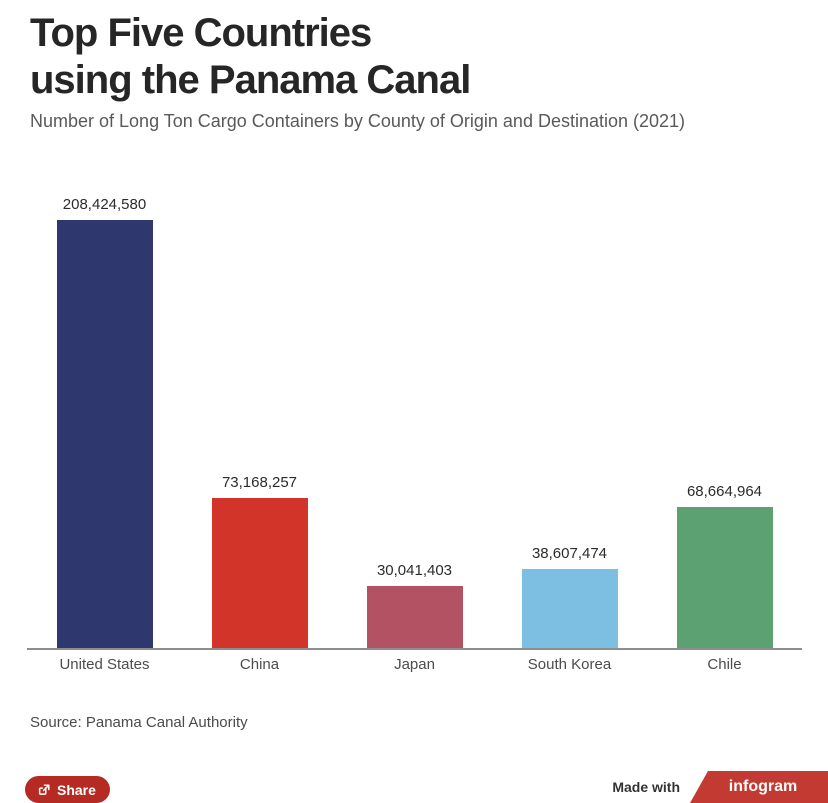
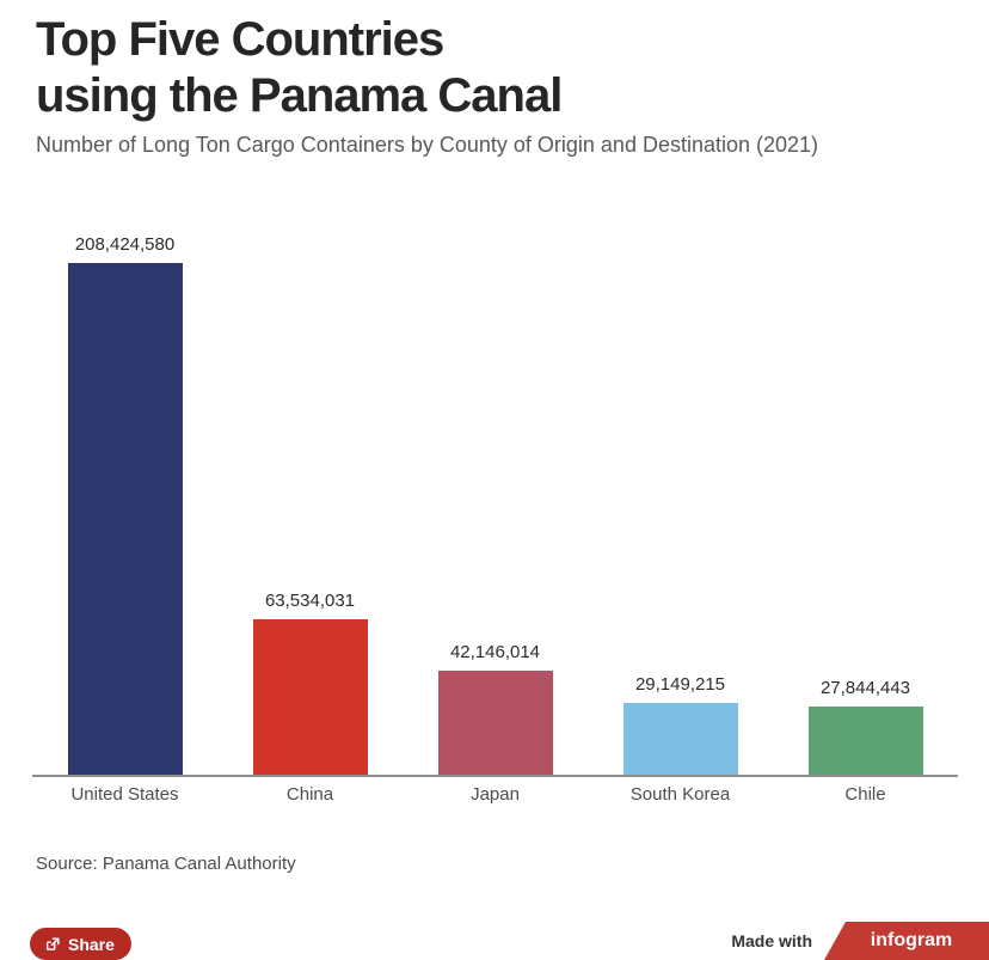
China: 73,168,257 -> 63,534,031
Japan: 30,041,403 -> 42,146,014
South Korea: 38,607,474 -> 29,149,215
Chile: 68,664,964 -> 27,844,443
